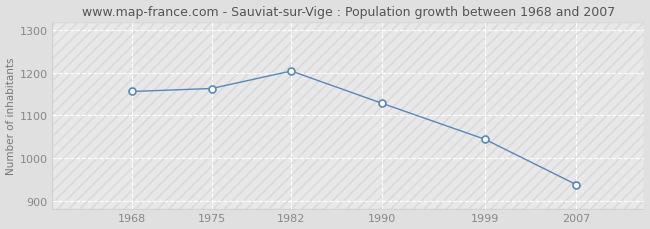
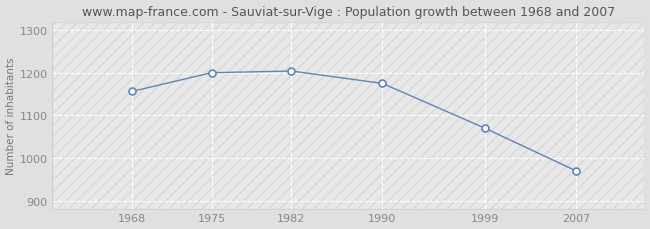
1975: 1163 -> 1200
1990: 1128 -> 1175
1999: 1044 -> 1070
2007: 938 -> 970
